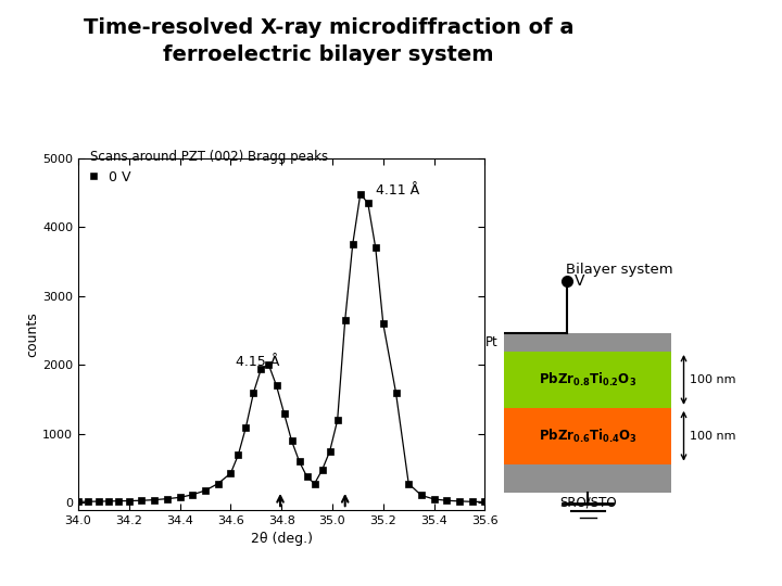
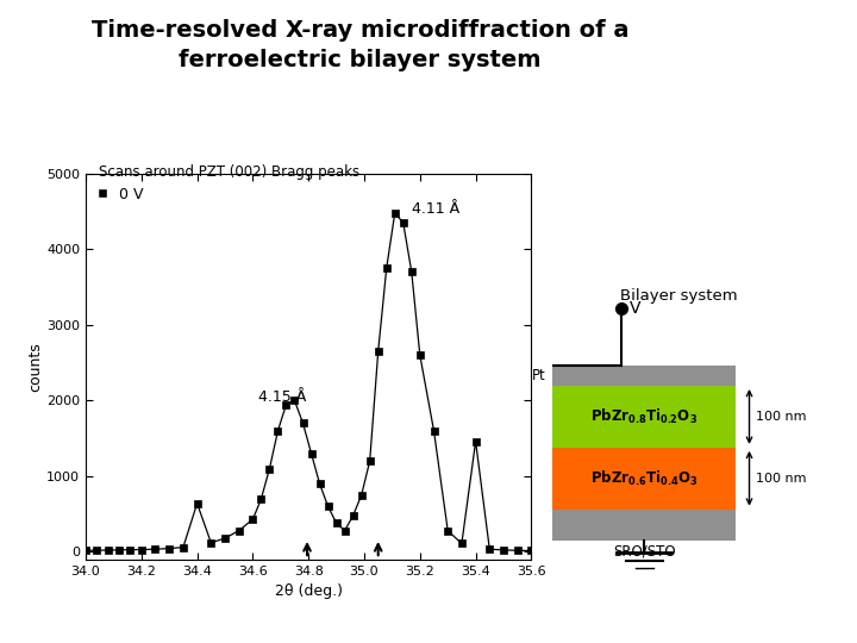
34.4: 80 -> 640
35.4: 60 -> 1460
